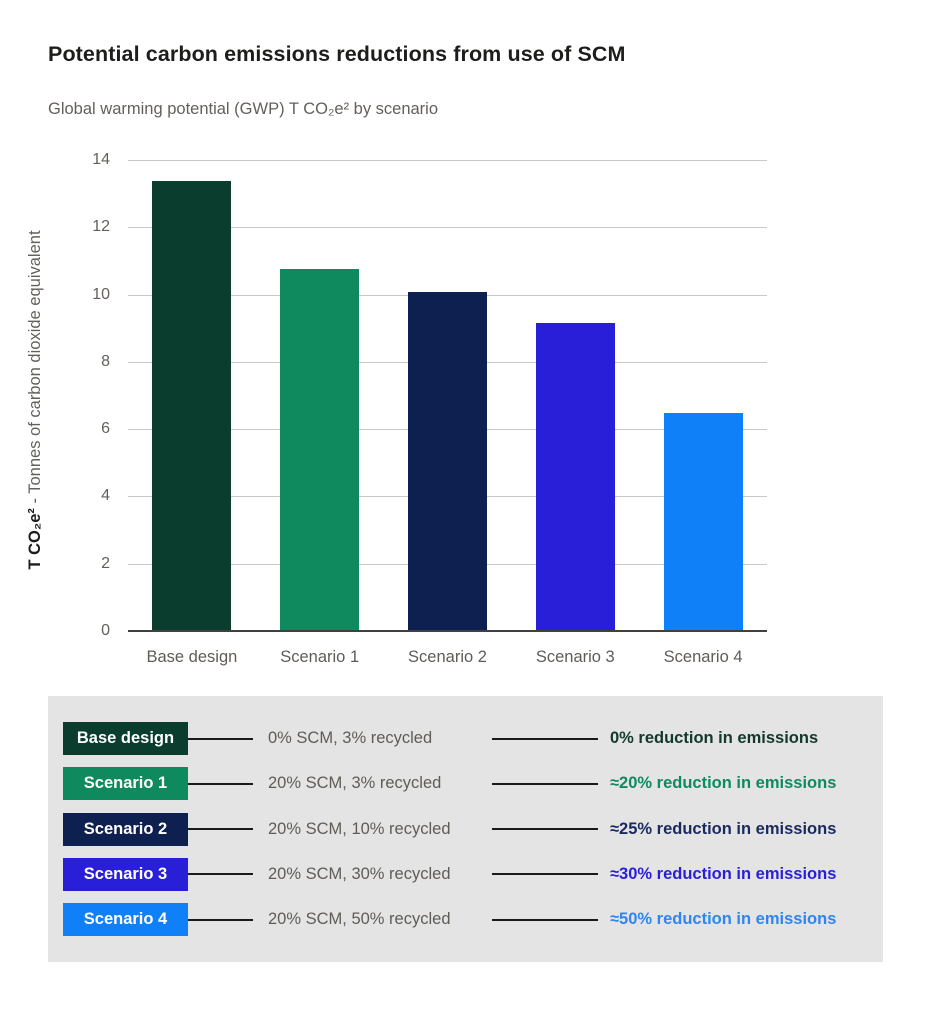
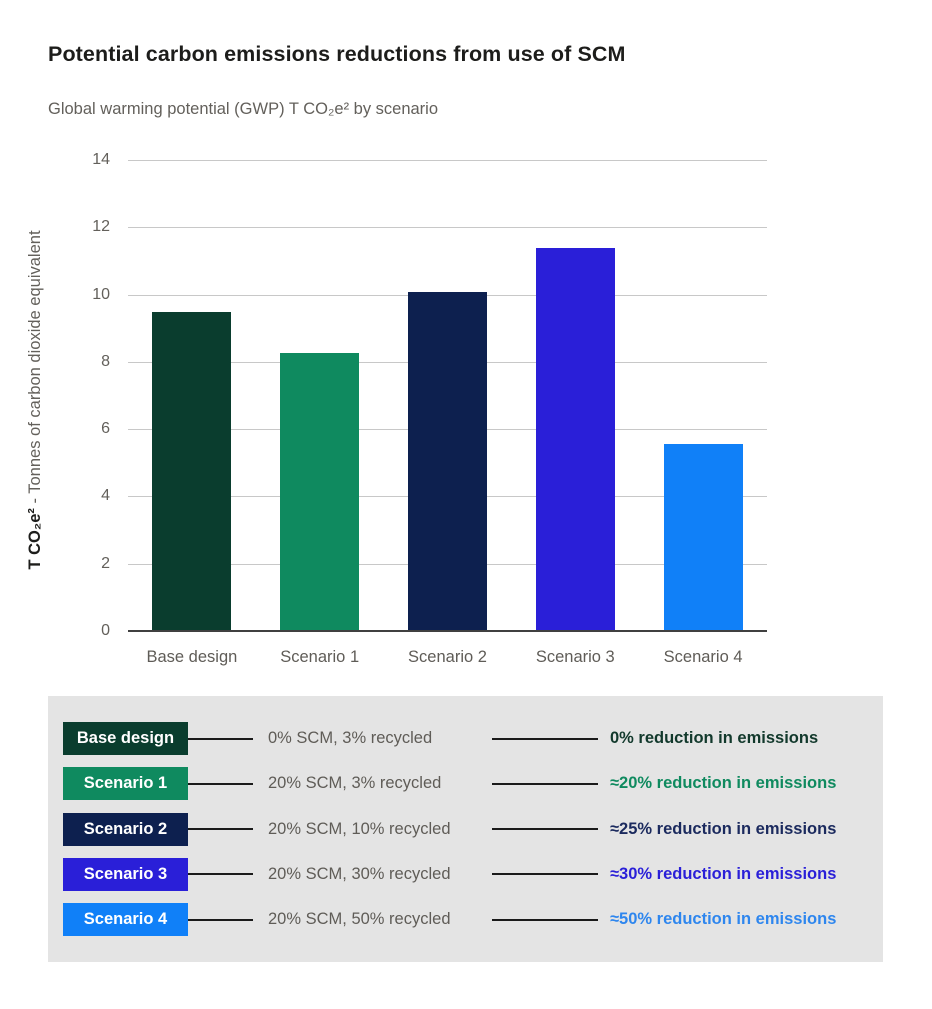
Base design: 13.4 -> 9.5
Scenario 1: 10.8 -> 8.3
Scenario 3: 9.2 -> 11.4
Scenario 4: 6.5 -> 5.6
